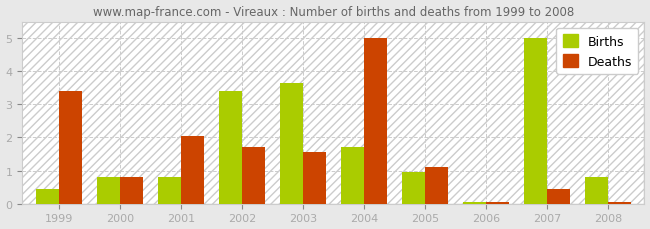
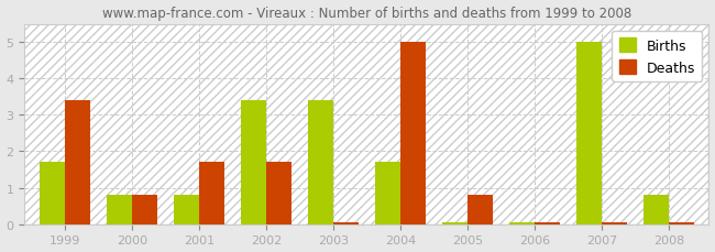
Births/1999: 0.45 -> 1.70
Deaths/2001: 2.05 -> 1.70
Births/2003: 3.65 -> 3.40
Deaths/2003: 1.55 -> 0.05
Births/2005: 0.95 -> 0.05
Deaths/2005: 1.10 -> 0.80
Deaths/2007: 0.45 -> 0.05
